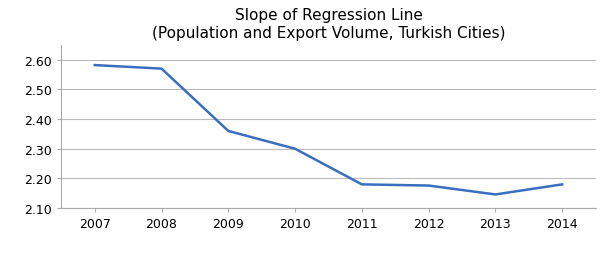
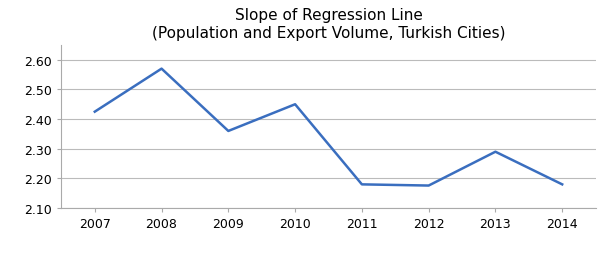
2007: 2.582 -> 2.425
2010: 2.300 -> 2.450
2013: 2.146 -> 2.290
